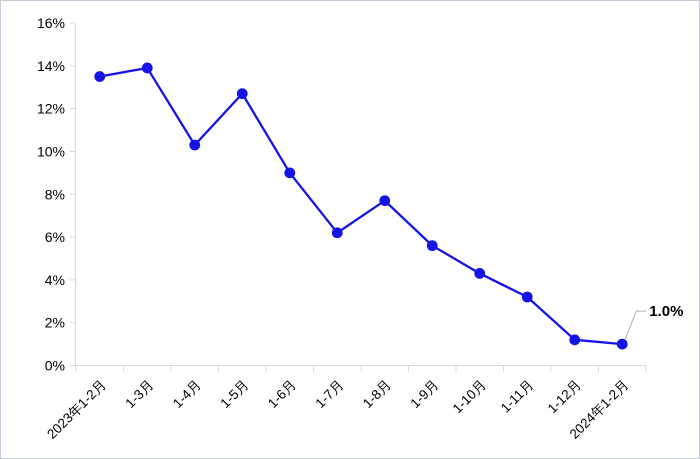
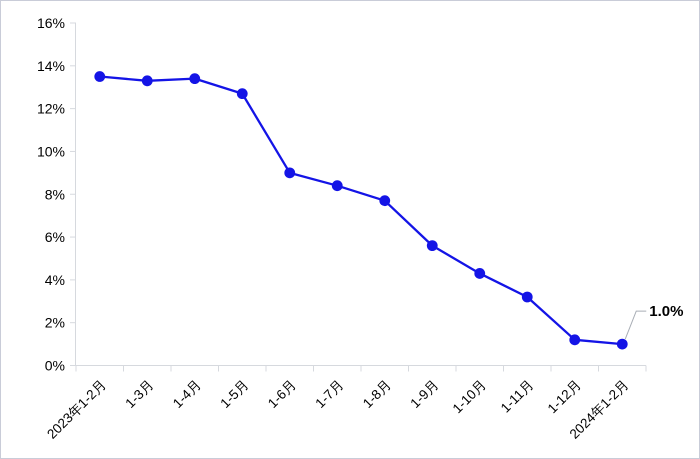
1-3月: 13.9% -> 13.3%
1-4月: 10.3% -> 13.4%
1-7月: 6.2% -> 8.4%
